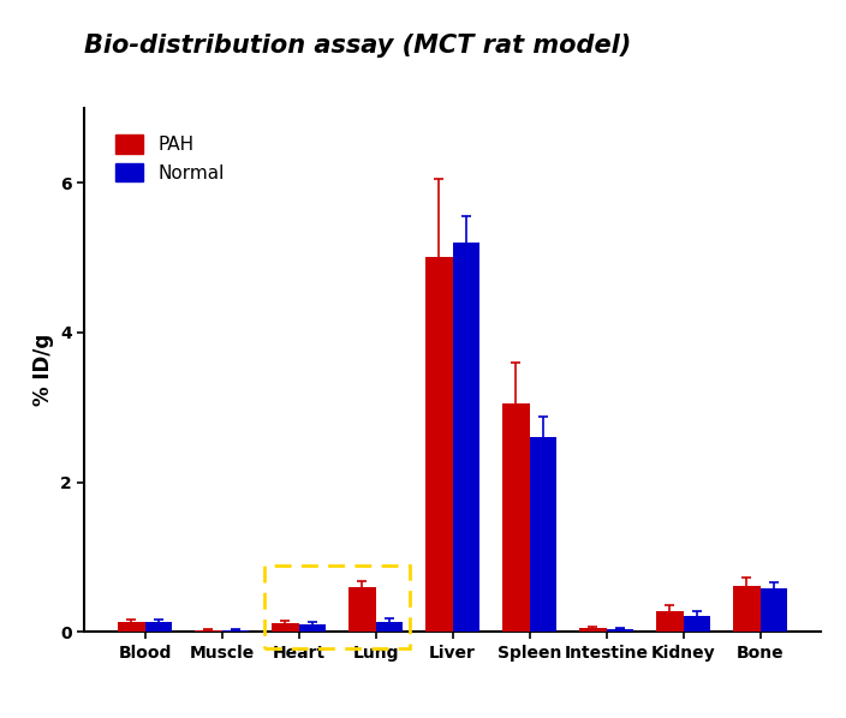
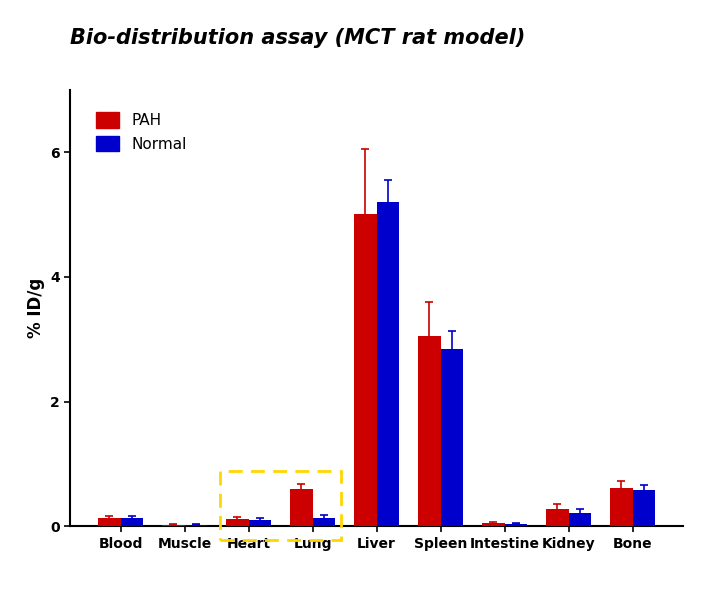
Normal/Spleen: 2.60 -> 2.85
